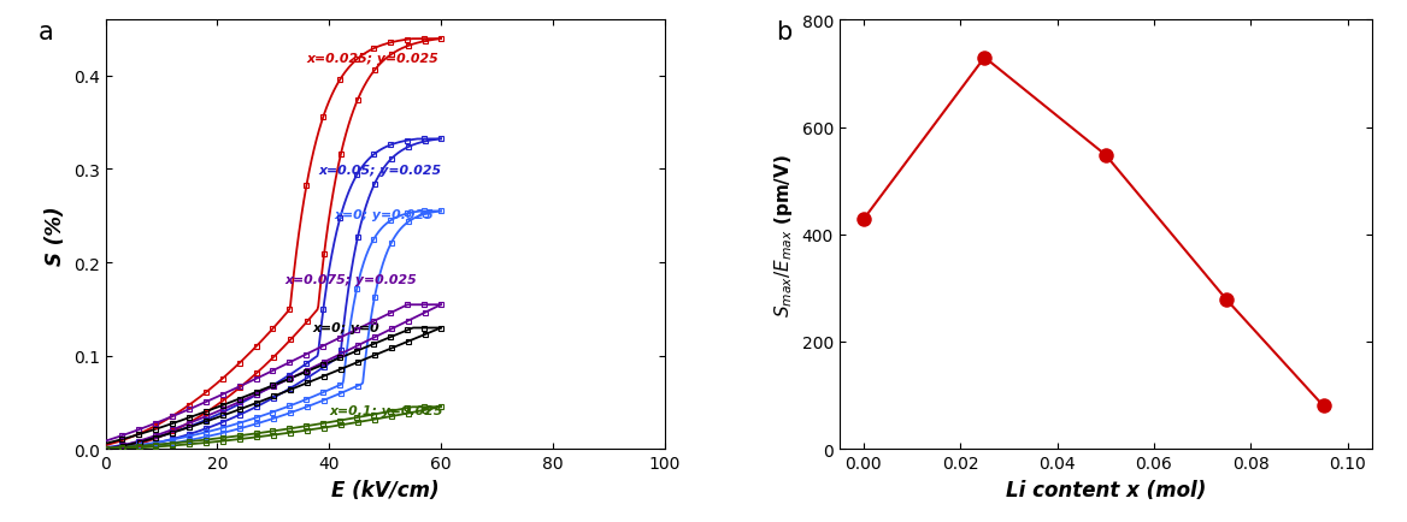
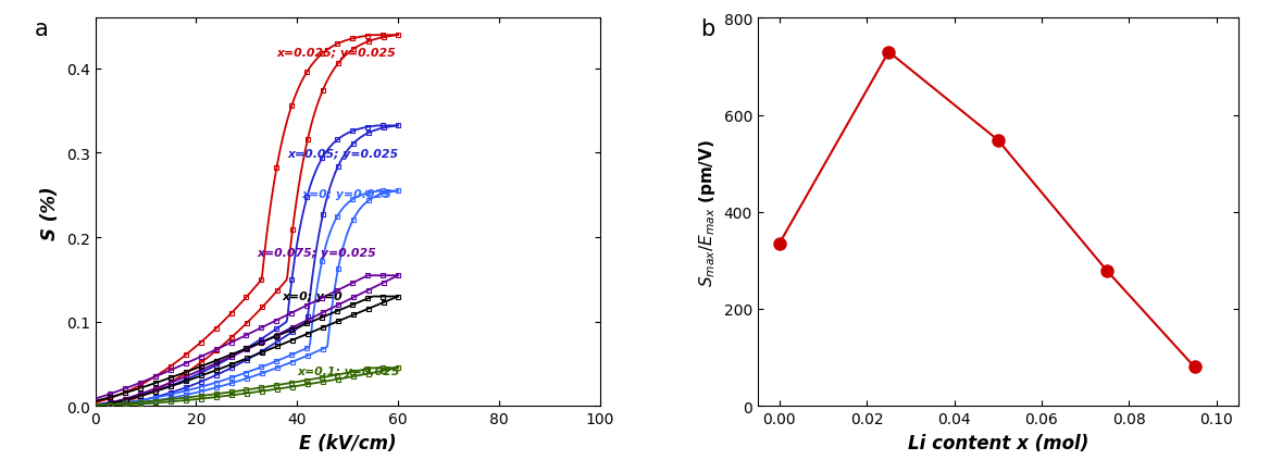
0.00: 428 -> 335
